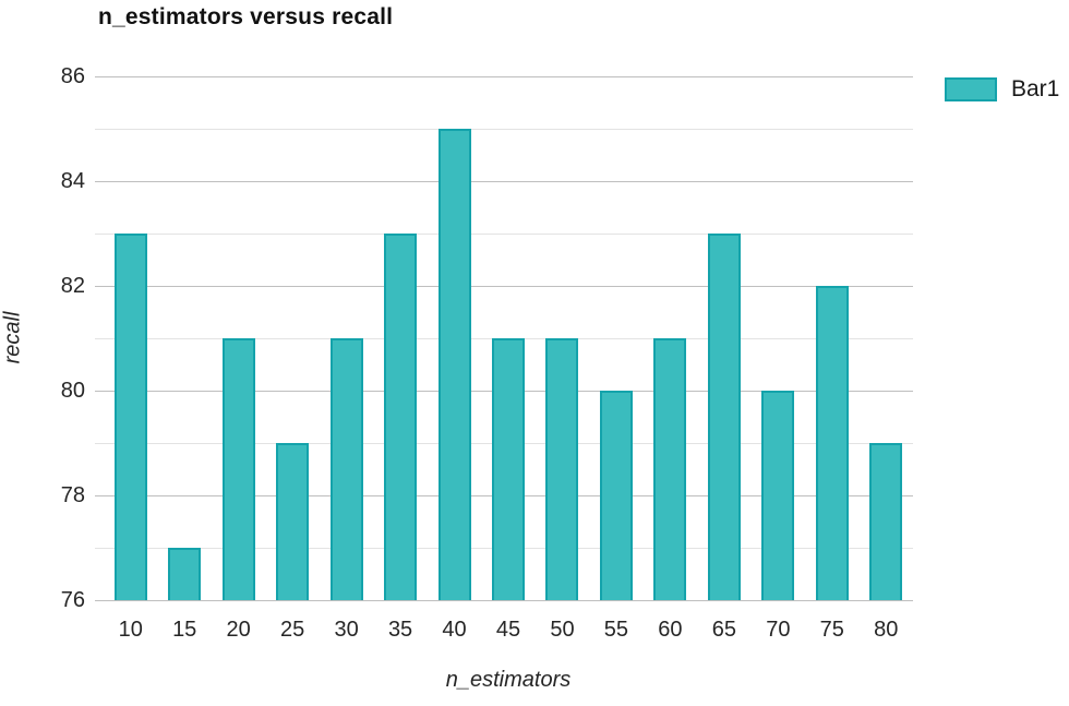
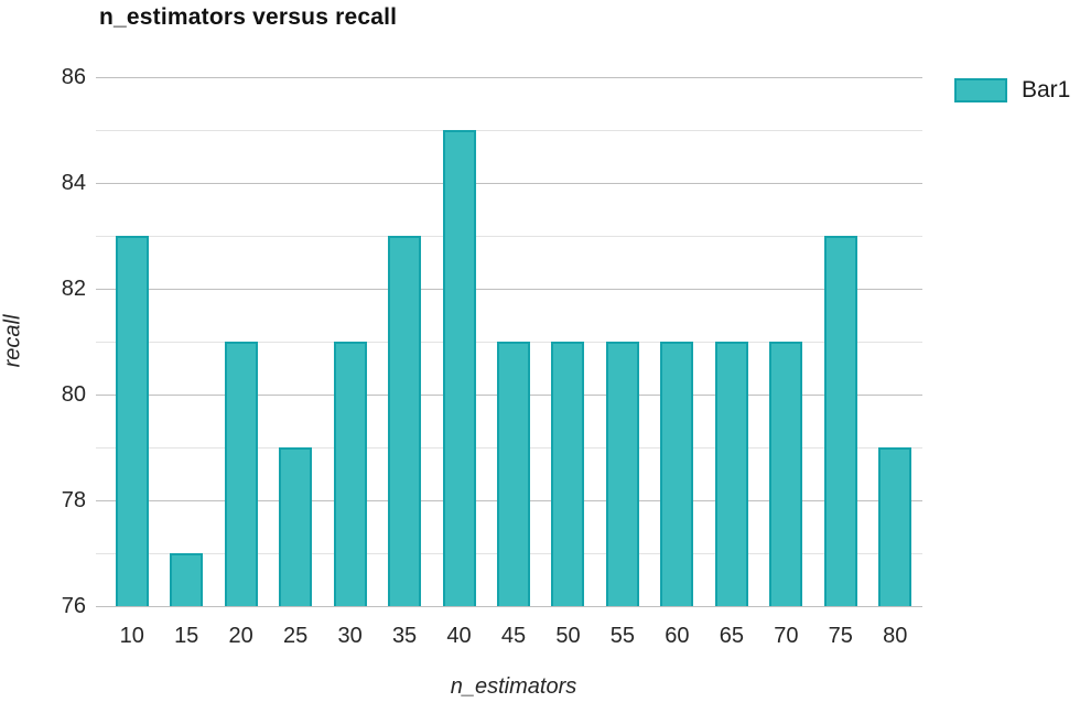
55: 80 -> 81
65: 83 -> 81
70: 80 -> 81
75: 82 -> 83
